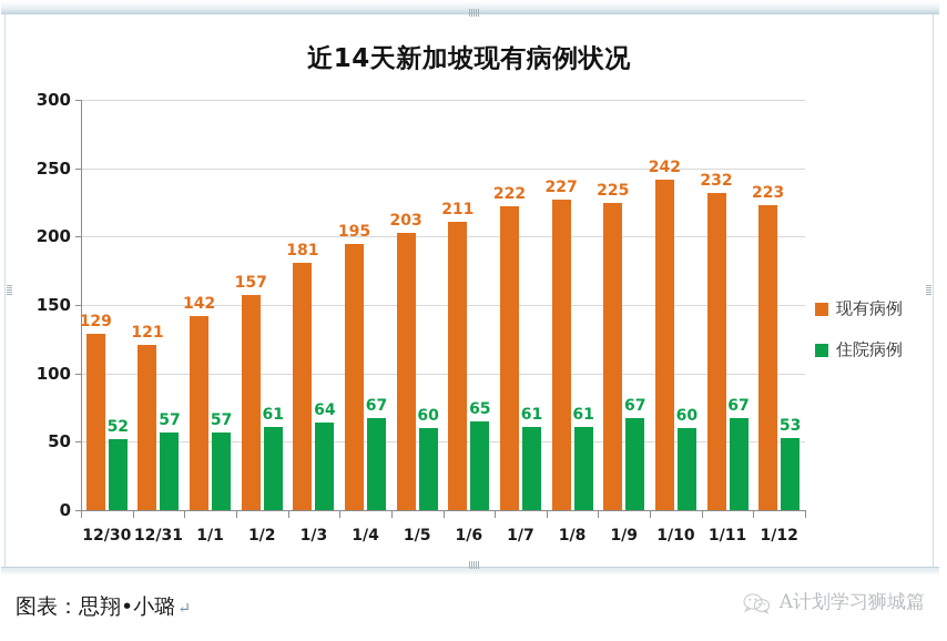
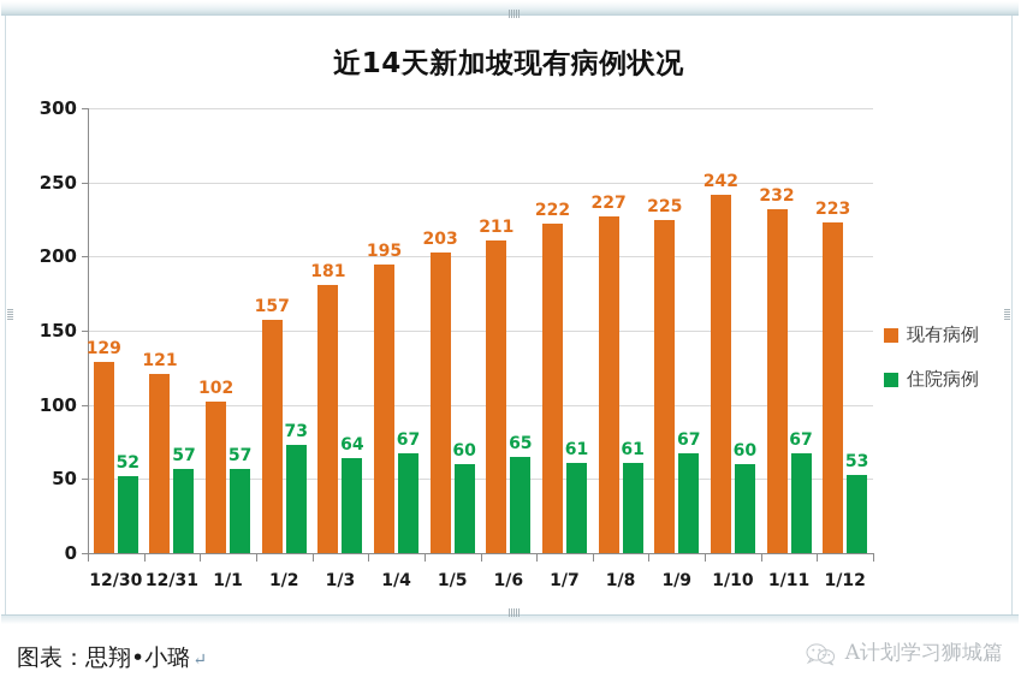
现有病例/1/1: 142 -> 102
住院病例/1/2: 61 -> 73
